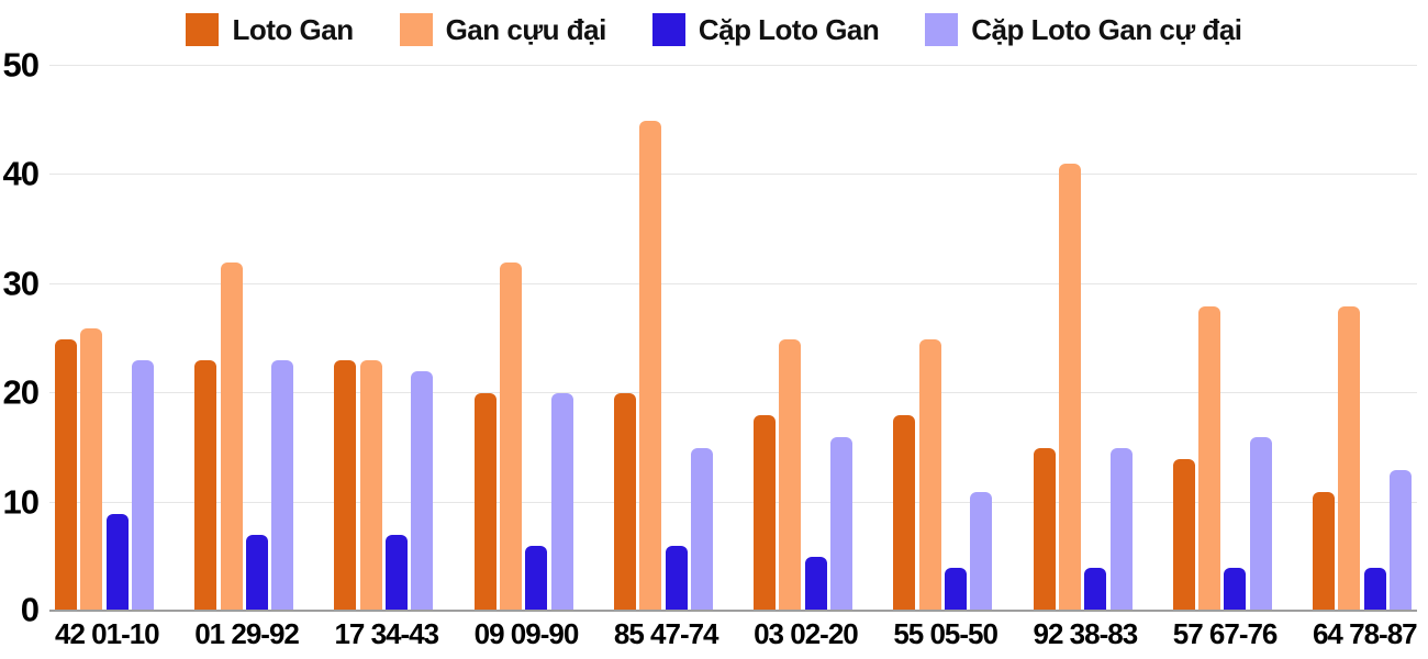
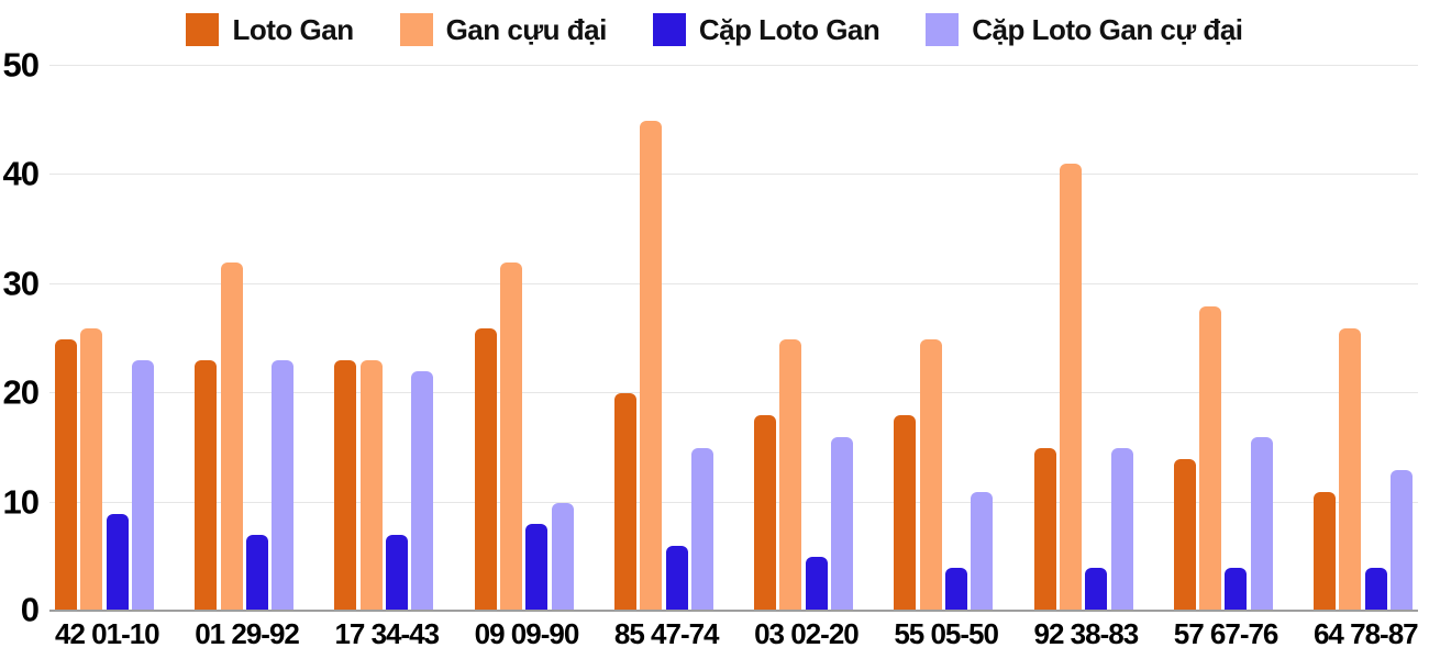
Loto Gan/09 09-90: 20 -> 26
Cặp Loto Gan/09 09-90: 6 -> 8
Cặp Loto Gan cự đại/09 09-90: 20 -> 10
Gan cựu đại/64 78-87: 28 -> 26
